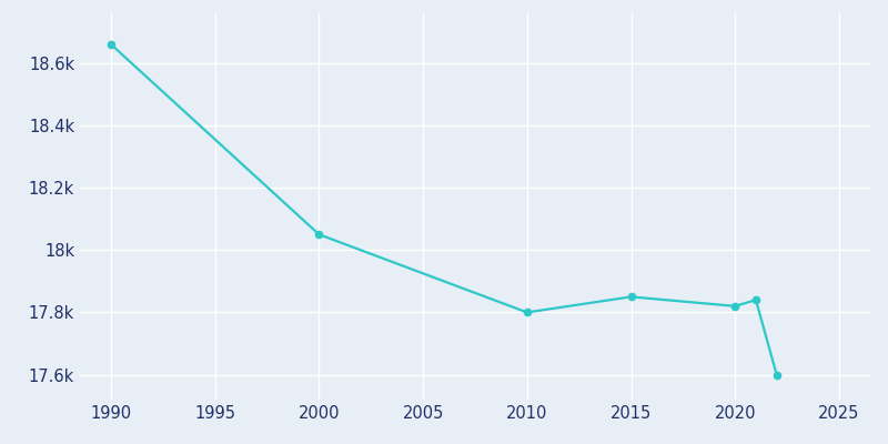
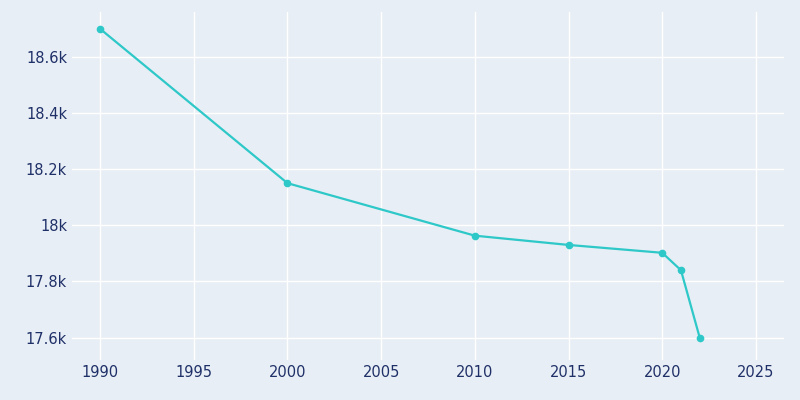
1990: 18.660k -> 18.700k
2000: 18.050k -> 18.150k
2010: 17.800k -> 17.963k
2015: 17.850k -> 17.930k
2020: 17.820k -> 17.902k
